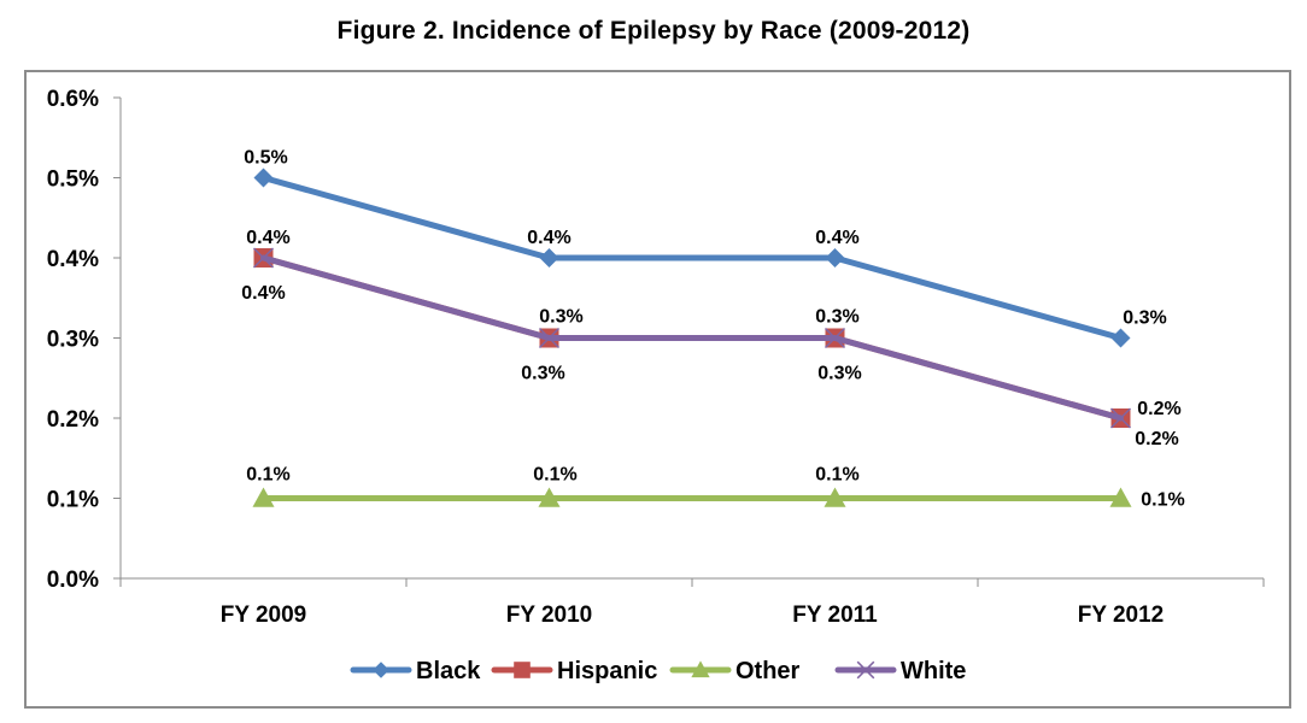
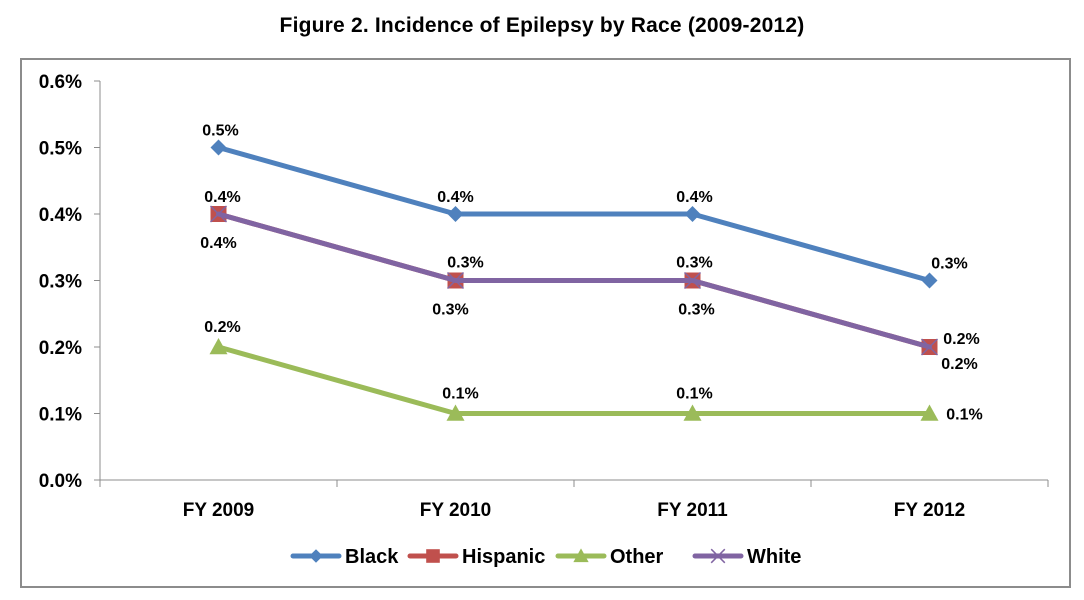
Other/FY 2009: 0.1% -> 0.2%
